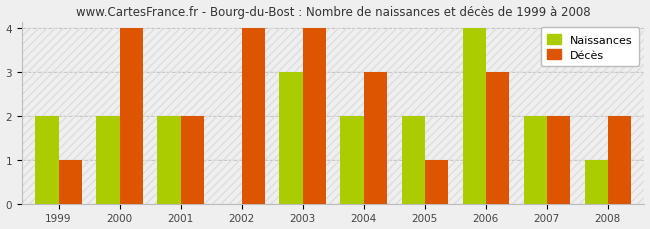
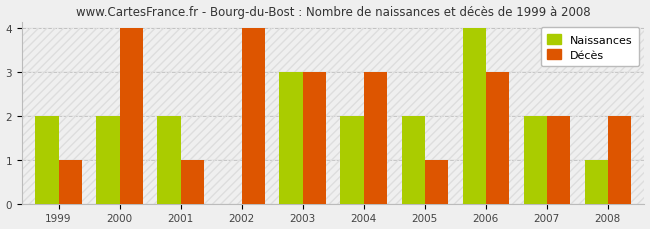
Décès/2001: 2 -> 1
Décès/2003: 4 -> 3
